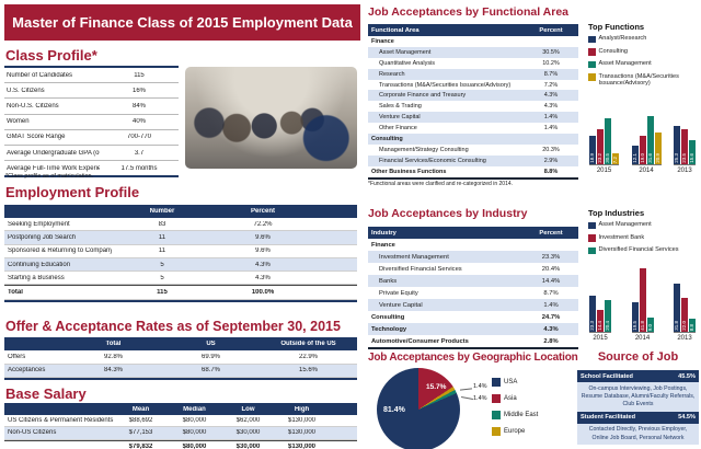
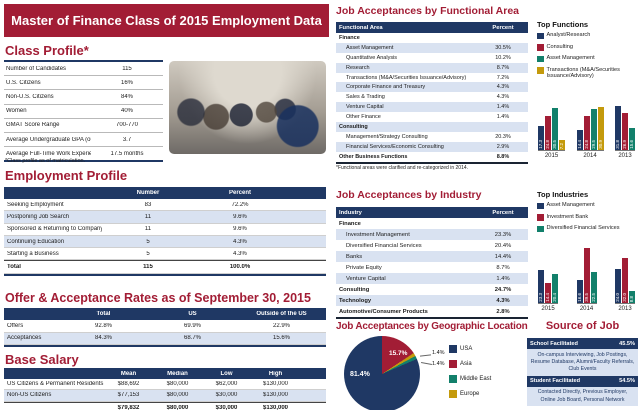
Top Functions/Analyst/Research/2015: 18.9 -> 17.3
Top Functions/Consulting/2015: 23.2 -> 24.8
Top Functions/Analyst/Research/2014: 12.1 -> 14.4
Top Functions/Consulting/2014: 19.0 -> 24.8
Top Functions/Asset Management/2014: 31.6 -> 29.5
Top Functions/Transactions (M&A/Securities Issuance/Advisory)/2014: 20.9 -> 30.9
Top Functions/Analyst/Research/2013: 25.3 -> 31.8
Top Functions/Consulting/2013: 23.5 -> 26.9
Top Industries/Asset Management/2014: 19.5 -> 16.6
Top Industries/Investment Bank/2014: 41.8 -> 39.5
Top Industries/Diversified Financial Services/2014: 9.0 -> 22.5
Top Industries/Asset Management/2013: 31.8 -> 24.0
Top Industries/Investment Bank/2013: 22.0 -> 32.0
